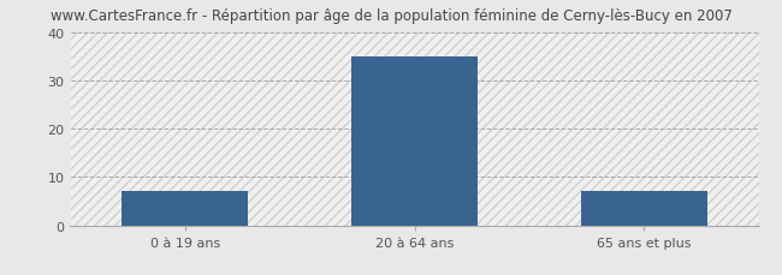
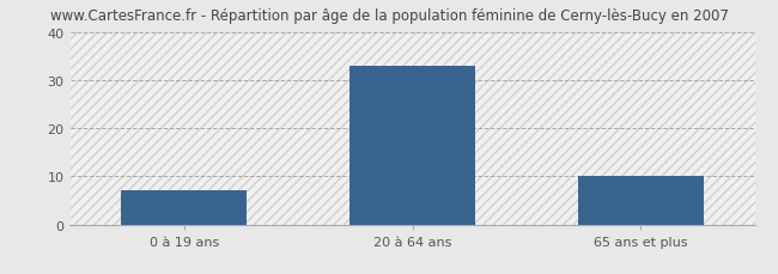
20 à 64 ans: 35 -> 33
65 ans et plus: 7 -> 10
